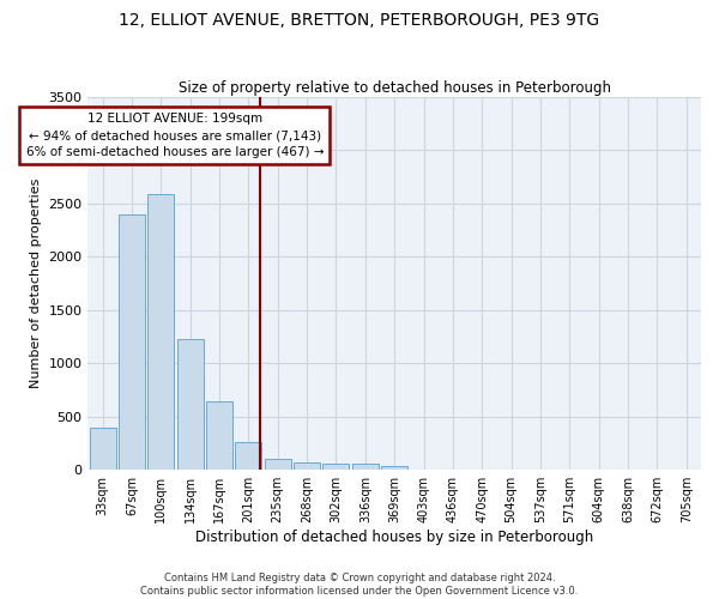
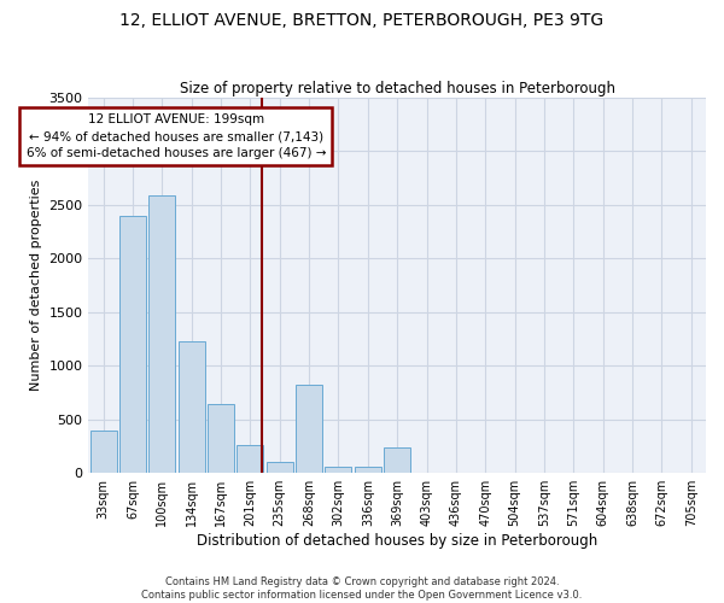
268sqm: 60 -> 820
369sqm: 40 -> 240
